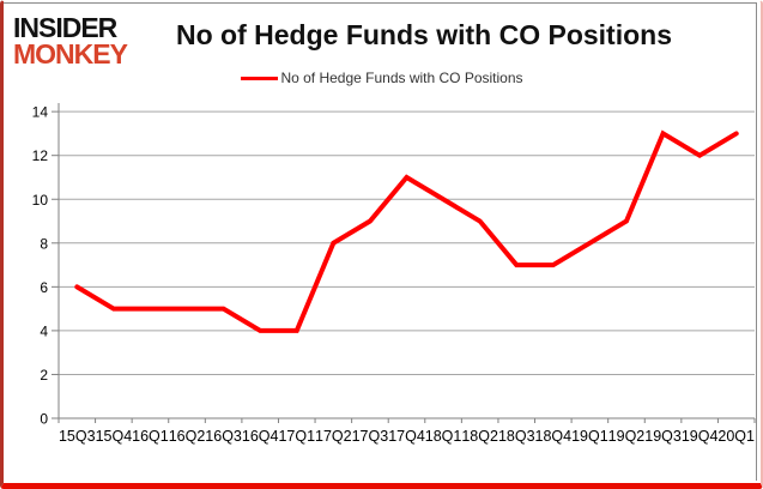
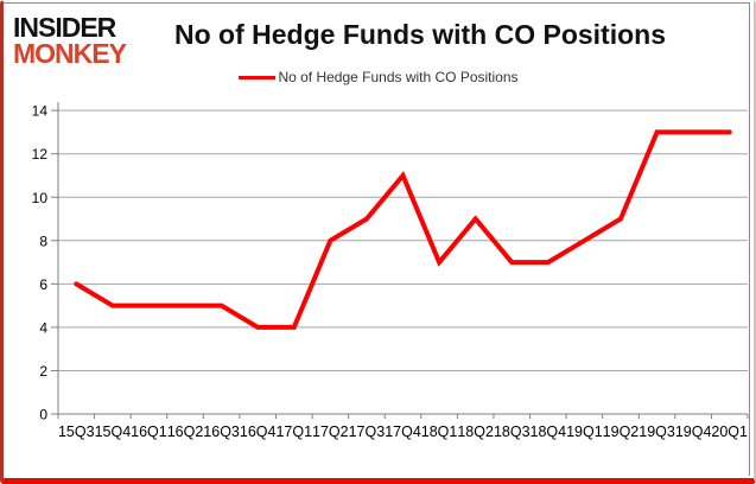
18Q1: 10 -> 7
19Q4: 12 -> 13
